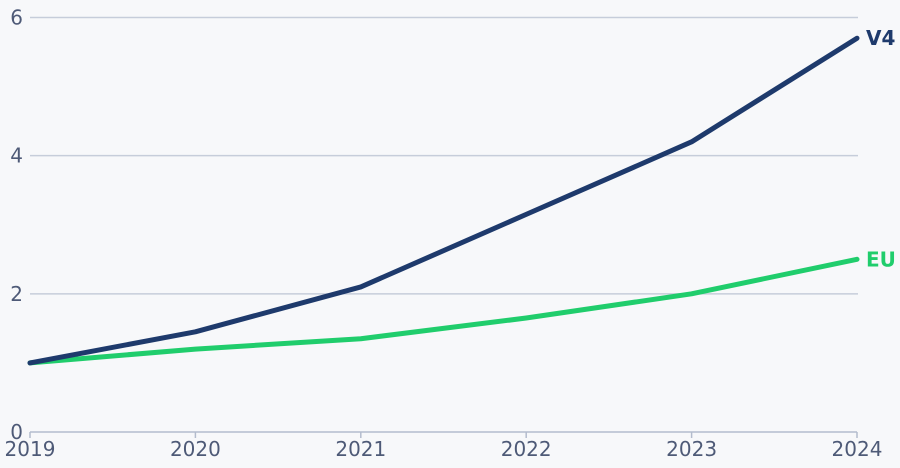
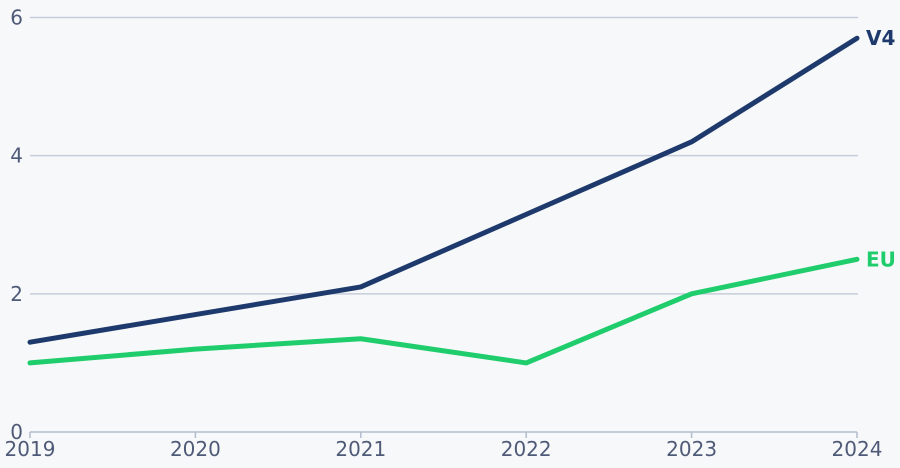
V4/2019: 1.0 -> 1.3
V4/2020: 1.4 -> 1.7
EU/2022: 1.6 -> 1.0
